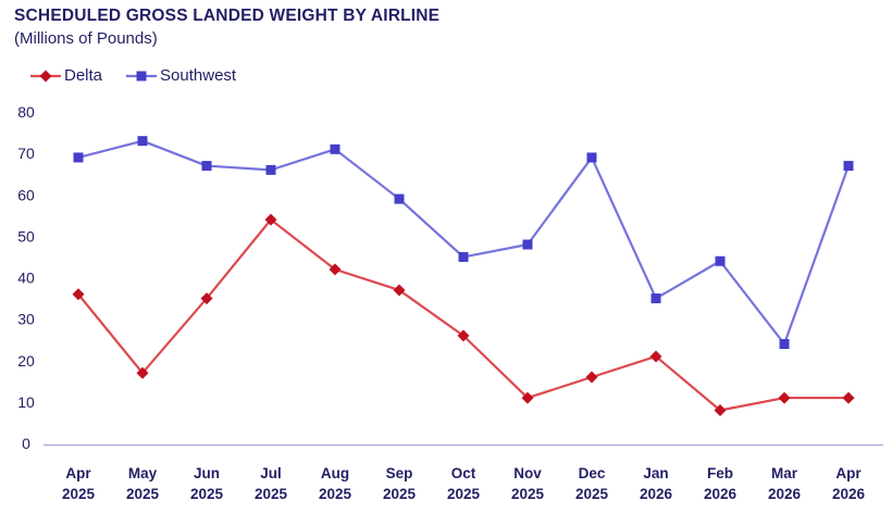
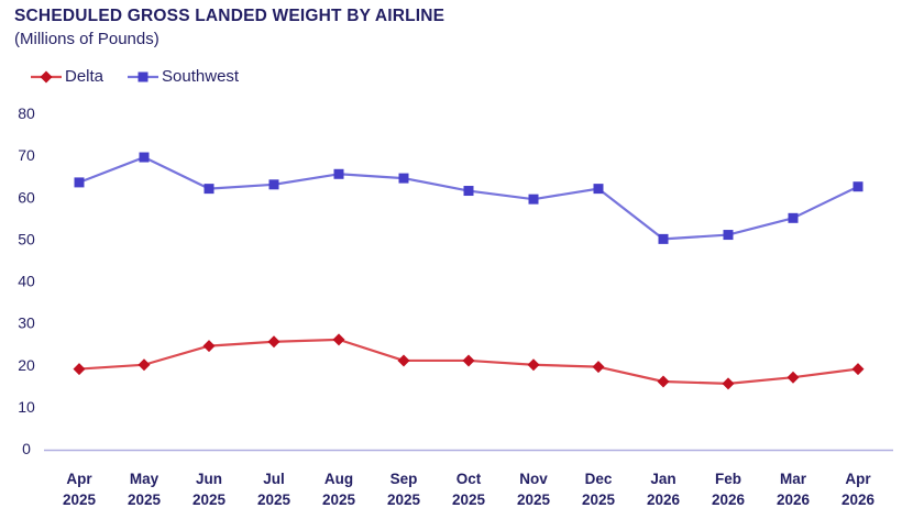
Delta/Apr 2025: 36 -> 19
Southwest/Apr 2025: 69 -> 64
Delta/May 2025: 17 -> 20
Southwest/May 2025: 73 -> 70
Delta/Jun 2025: 35 -> 24
Southwest/Jun 2025: 67 -> 62
Delta/Jul 2025: 54 -> 26
Southwest/Jul 2025: 66 -> 63
Delta/Aug 2025: 42 -> 26
Southwest/Aug 2025: 71 -> 66
Delta/Sep 2025: 37 -> 21
Southwest/Sep 2025: 59 -> 64
Delta/Oct 2025: 26 -> 21
Southwest/Oct 2025: 45 -> 62
Delta/Nov 2025: 11 -> 20
Southwest/Nov 2025: 48 -> 60
Delta/Dec 2025: 16 -> 20
Southwest/Dec 2025: 69 -> 62
Delta/Jan 2026: 21 -> 16
Southwest/Jan 2026: 35 -> 50
Delta/Feb 2026: 8 -> 16
Southwest/Feb 2026: 44 -> 51
Delta/Mar 2026: 11 -> 17
Southwest/Mar 2026: 24 -> 55
Delta/Apr 2026: 11 -> 19
Southwest/Apr 2026: 67 -> 62
